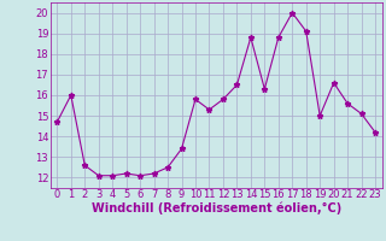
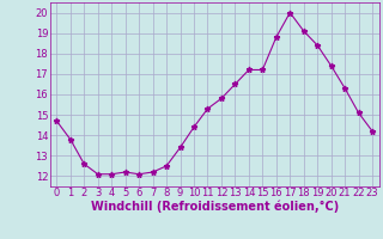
1: 16.0 -> 13.8
10: 15.8 -> 14.4
14: 18.8 -> 17.2
15: 16.3 -> 17.2
19: 15.0 -> 18.4
20: 16.6 -> 17.4
21: 15.6 -> 16.3
